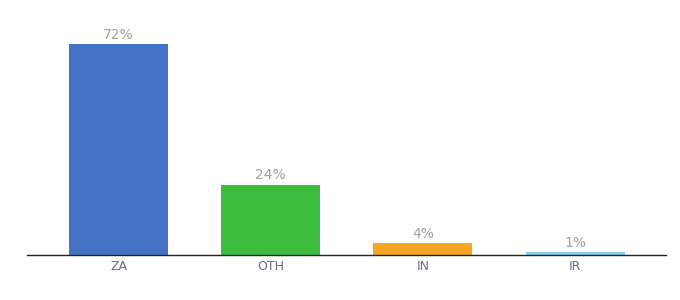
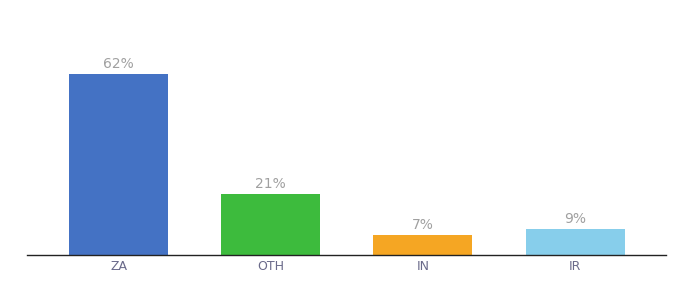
ZA: 72% -> 62%
OTH: 24% -> 21%
IN: 4% -> 7%
IR: 1% -> 9%
